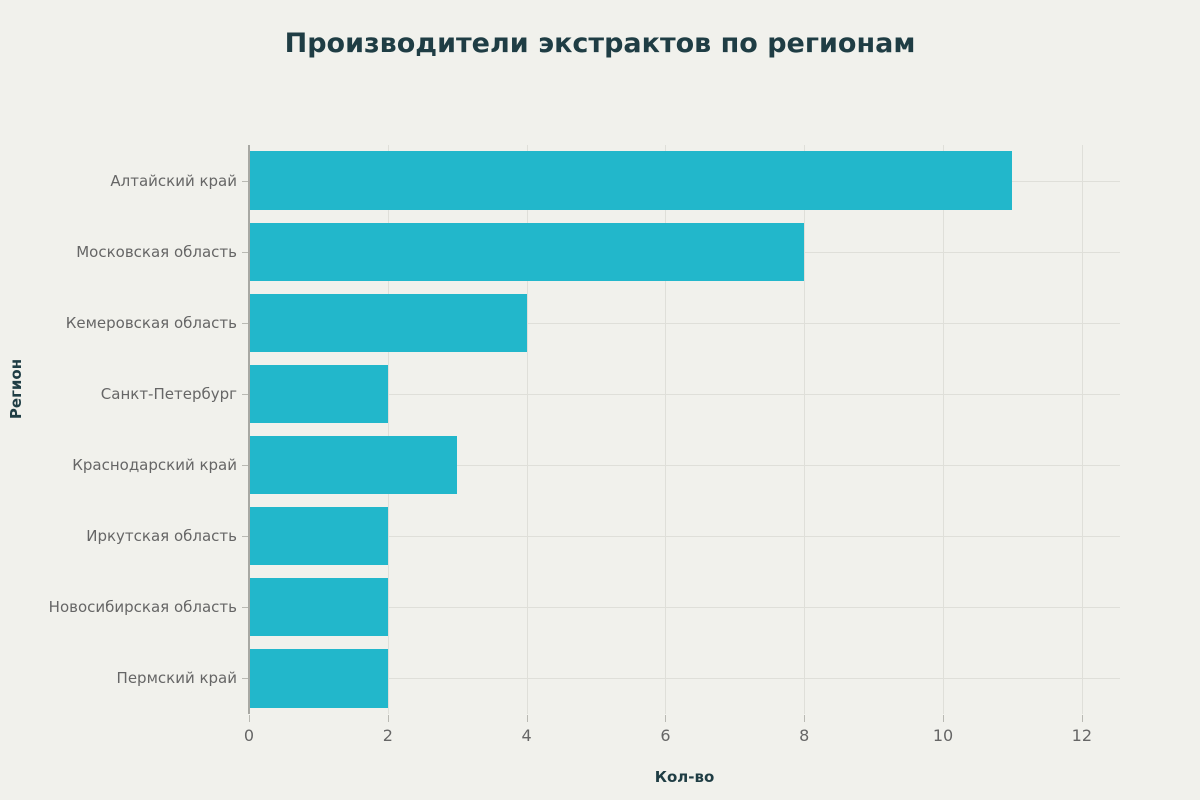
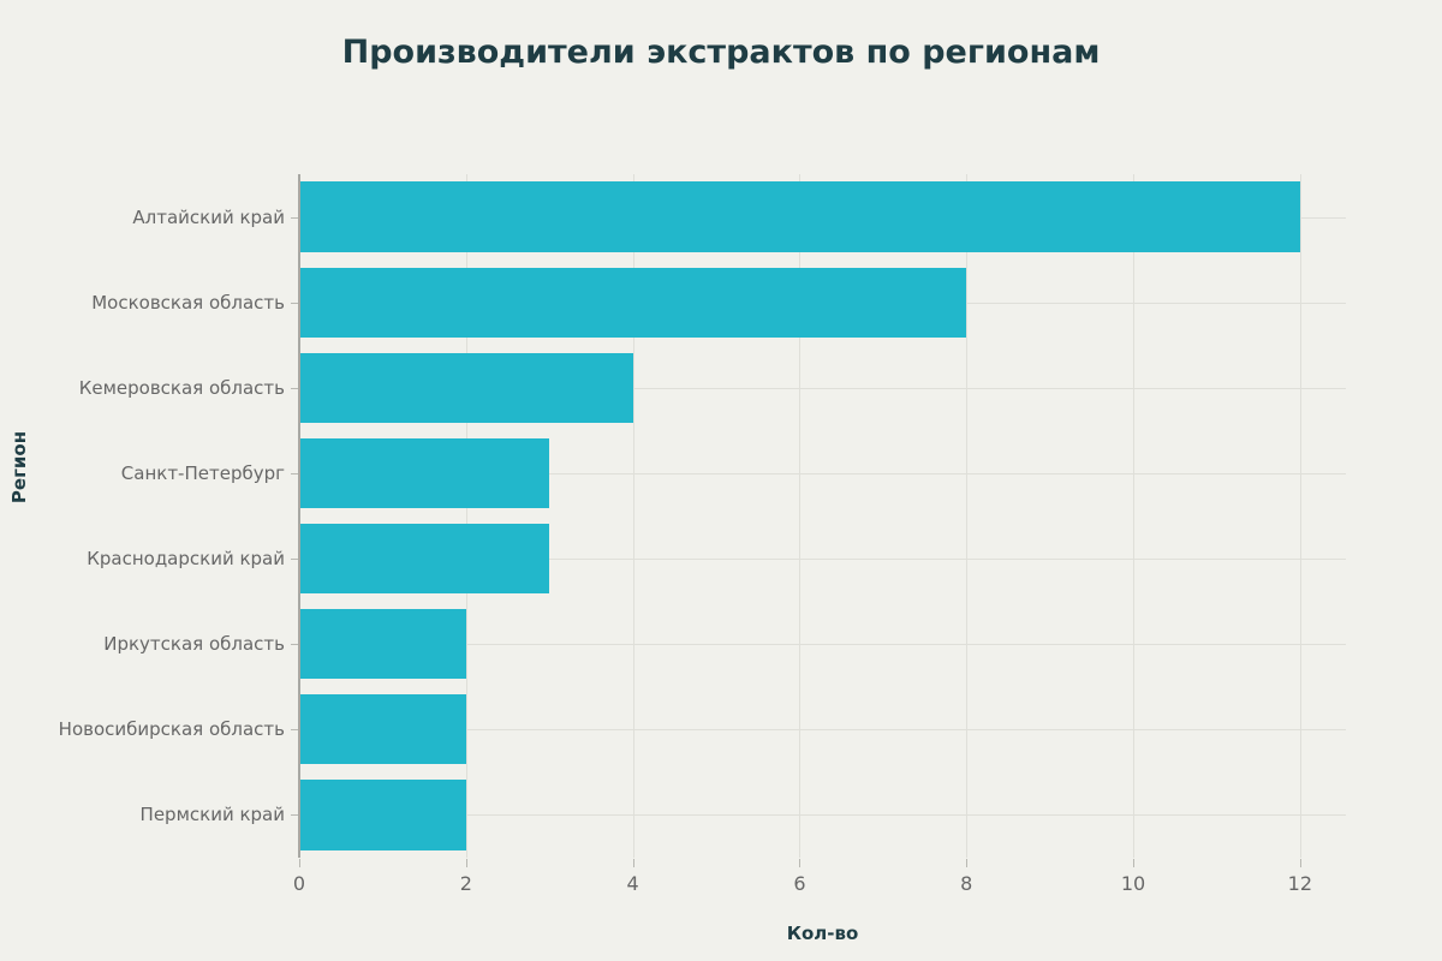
Алтайский край: 11 -> 12
Санкт-Петербург: 2 -> 3
